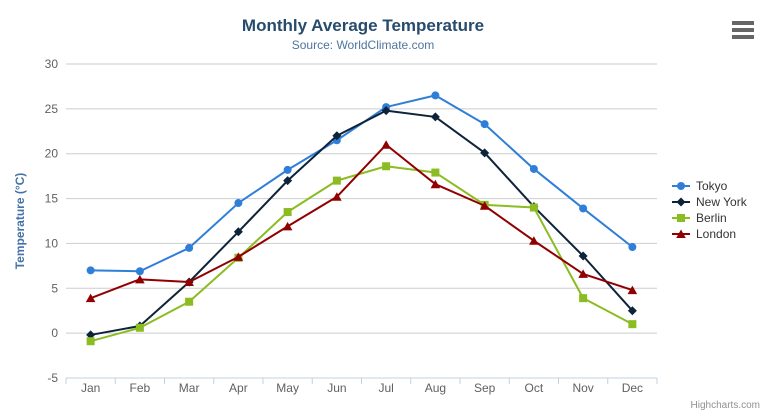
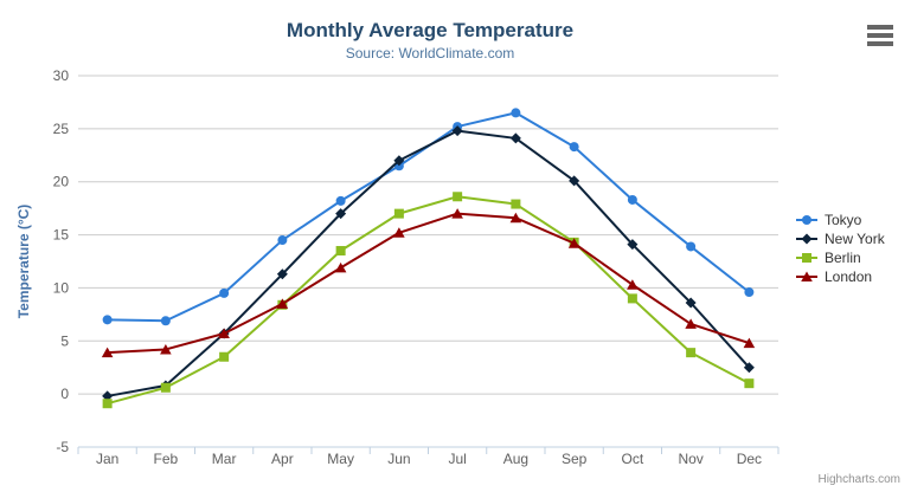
London/Feb: 6 -> 4
London/Jul: 21 -> 17
Berlin/Oct: 14 -> 9
